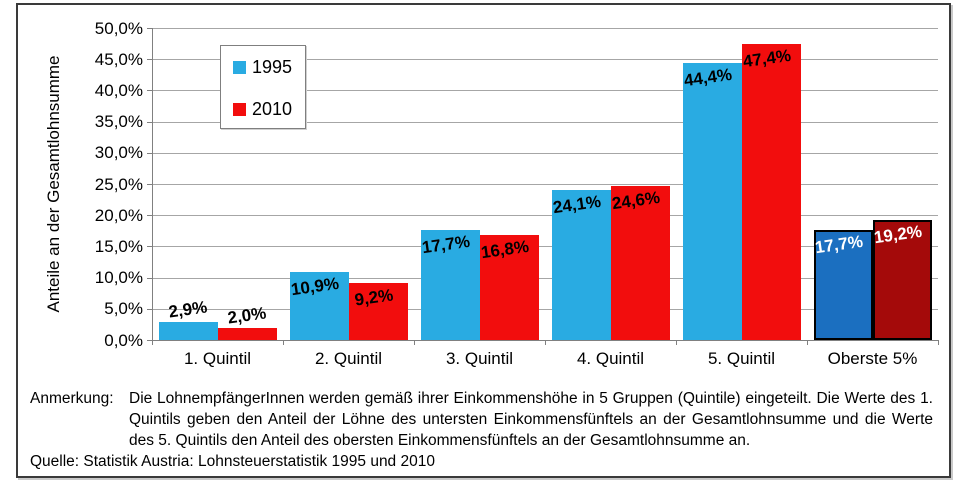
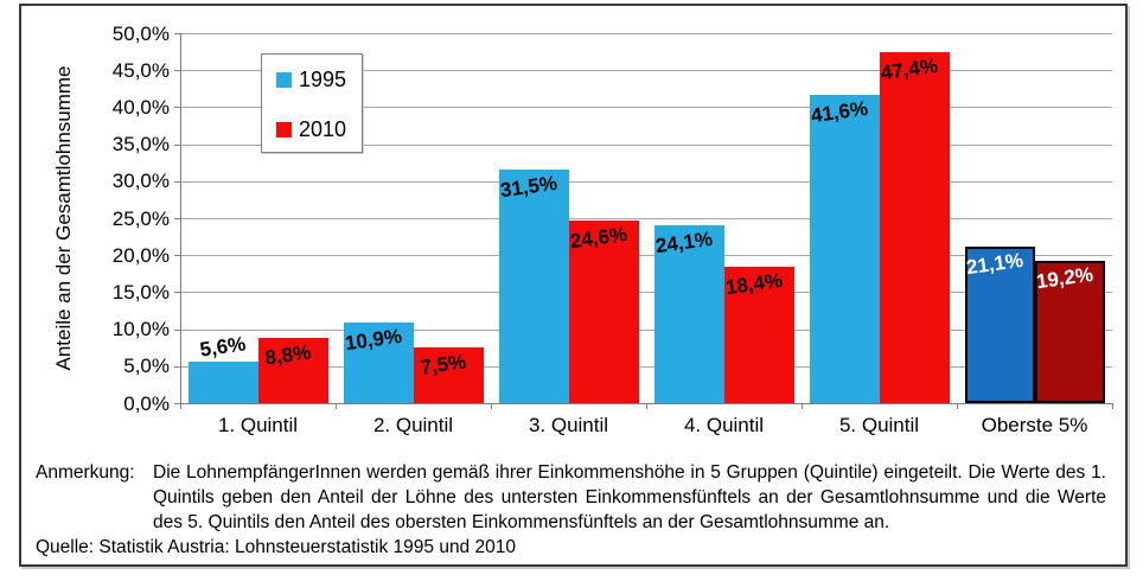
1995/1. Quintil: 2,9% -> 5,6%
2010/1. Quintil: 2,0% -> 8,8%
2010/2. Quintil: 9,2% -> 7,5%
1995/3. Quintil: 17,7% -> 31,5%
2010/3. Quintil: 16,8% -> 24,6%
2010/4. Quintil: 24,6% -> 18,4%
1995/5. Quintil: 44,4% -> 41,6%
1995/Oberste 5%: 17,7% -> 21,1%
